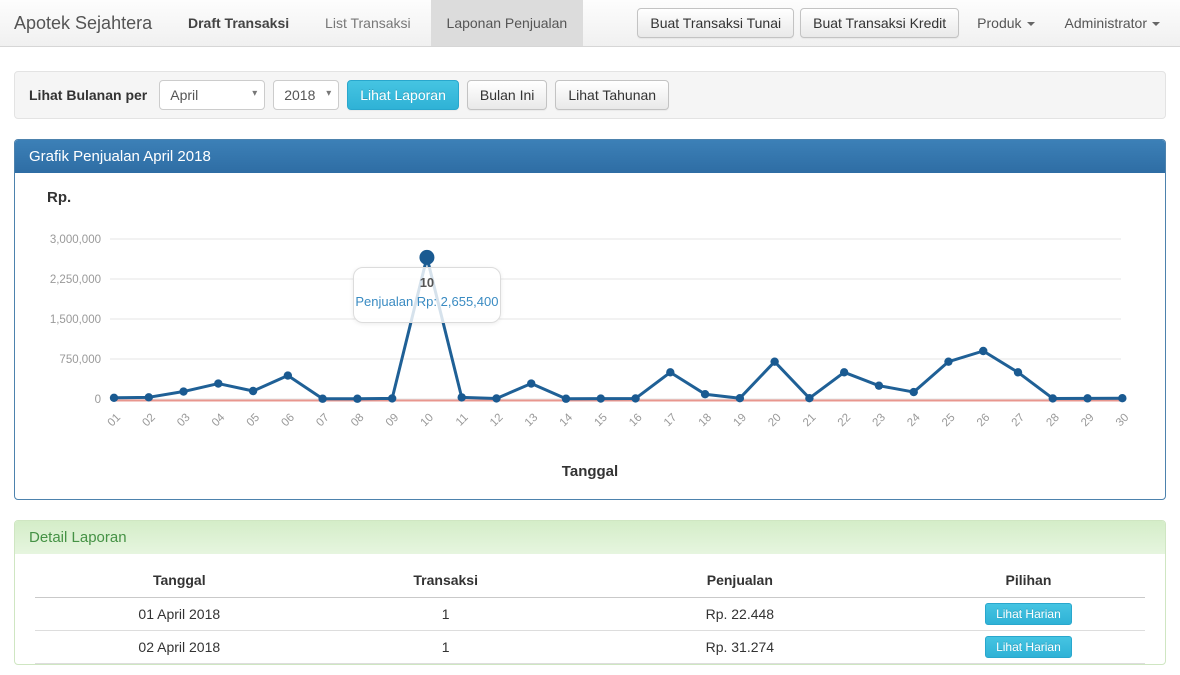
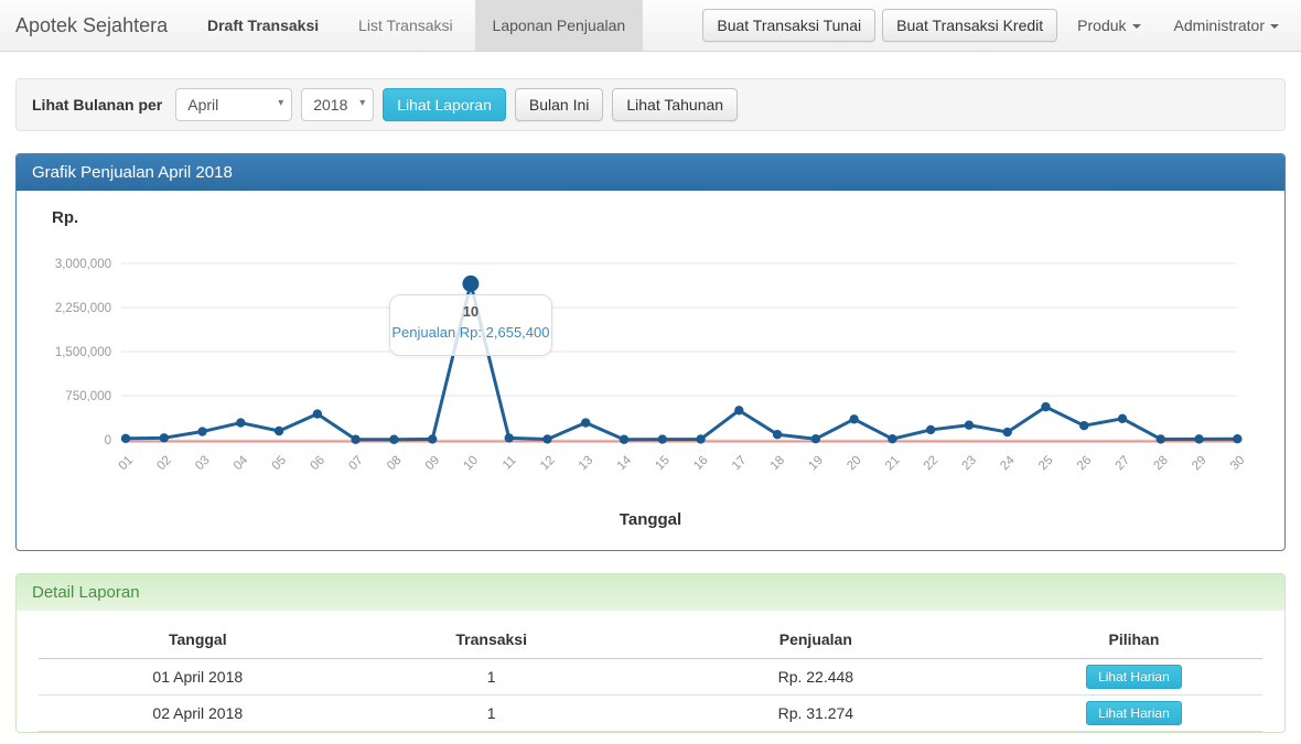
20: 700000 -> 400000
22: 500000 -> 200000
25: 700000 -> 600000
26: 900000 -> 200000
27: 500000 -> 400000
